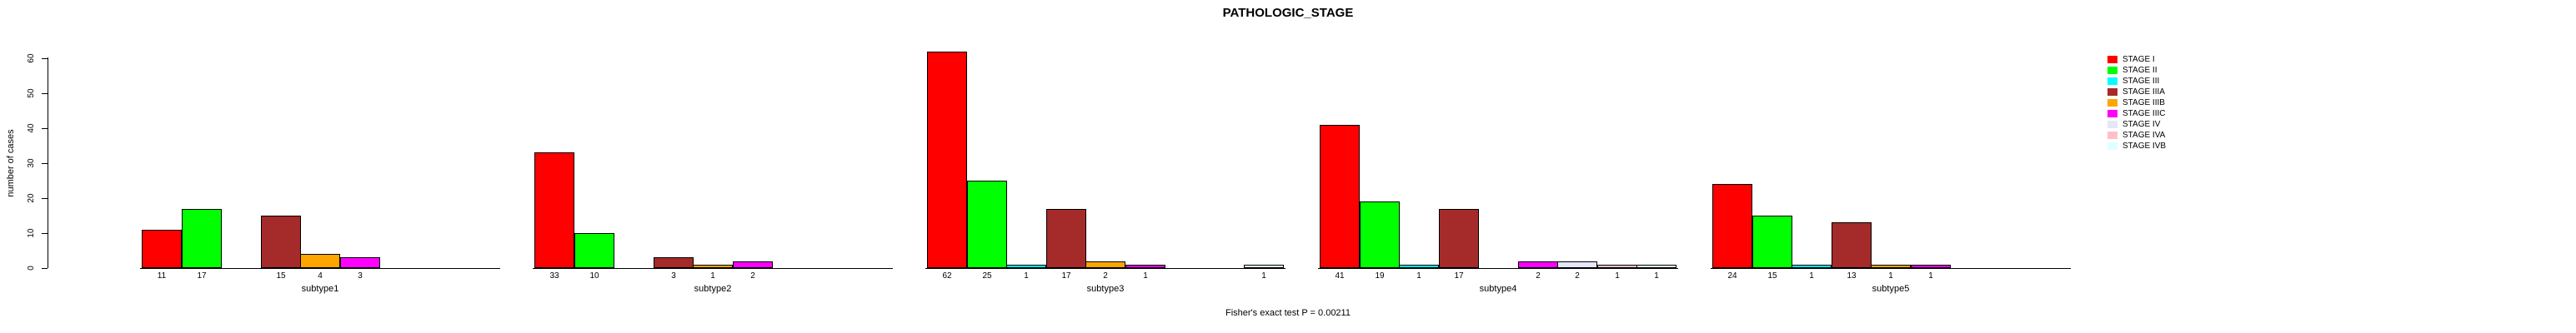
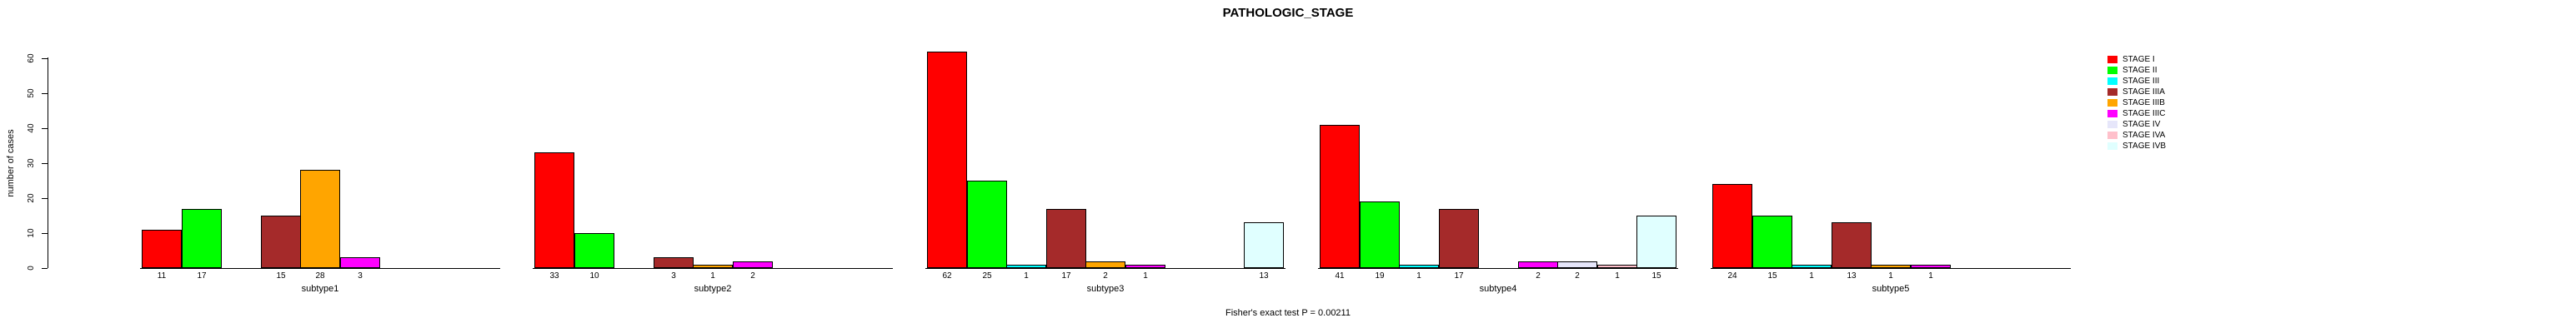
STAGE IIIB/subtype1: 4 -> 28
STAGE IVB/subtype3: 1 -> 13
STAGE IVB/subtype4: 1 -> 15
